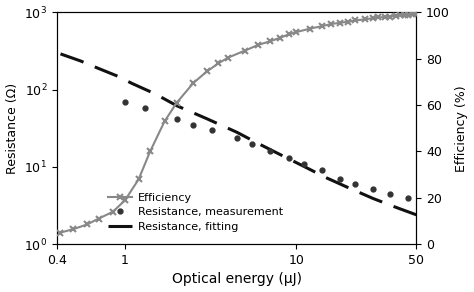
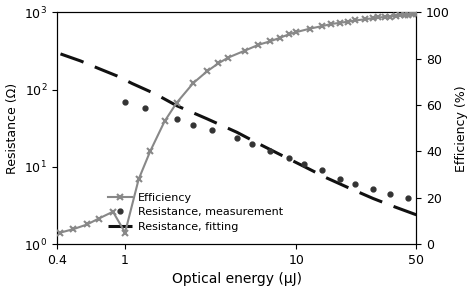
Efficiency/1: 19.0 -> 5.0
